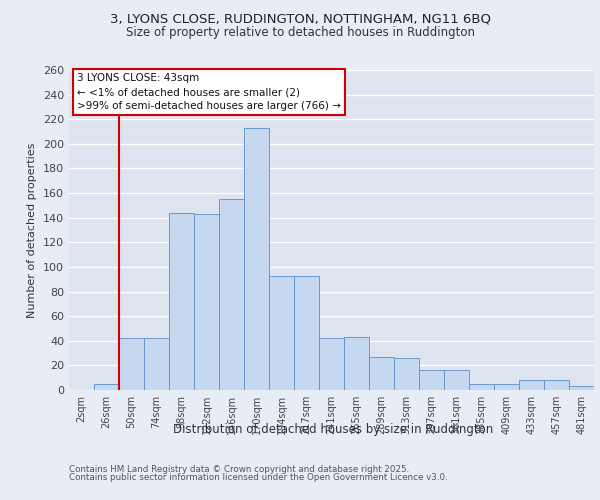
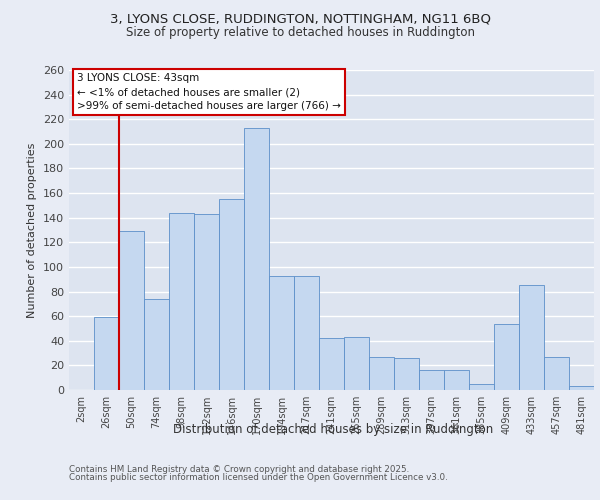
26sqm: 5 -> 59
50sqm: 42 -> 129
74sqm: 42 -> 74
409sqm: 5 -> 54
433sqm: 8 -> 85
457sqm: 8 -> 27
